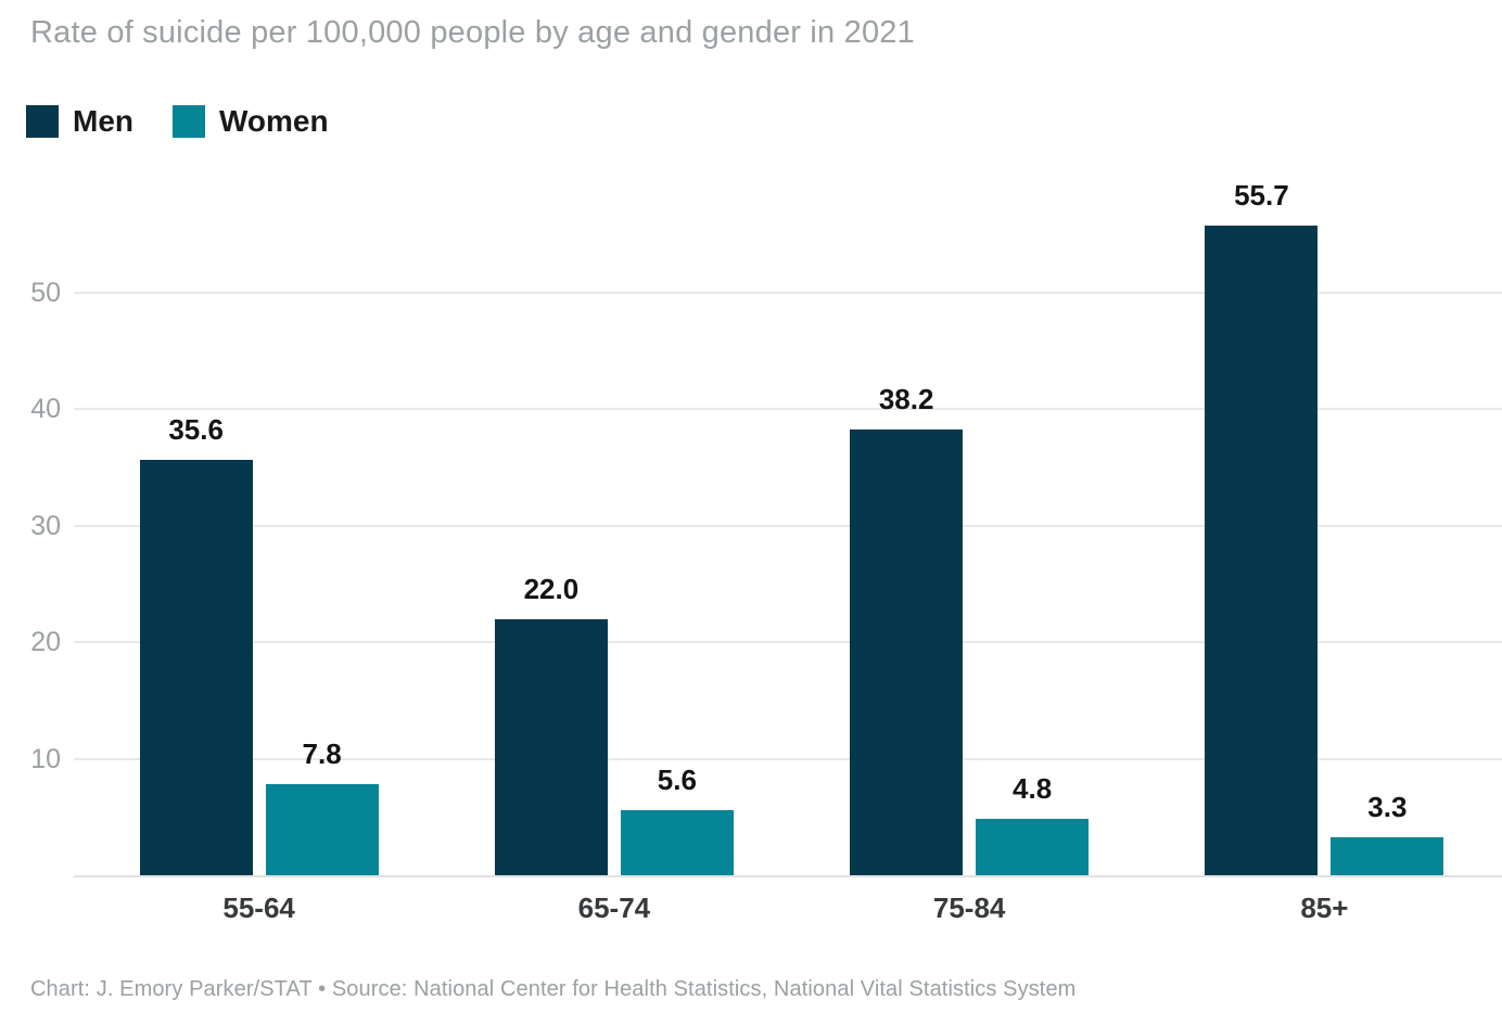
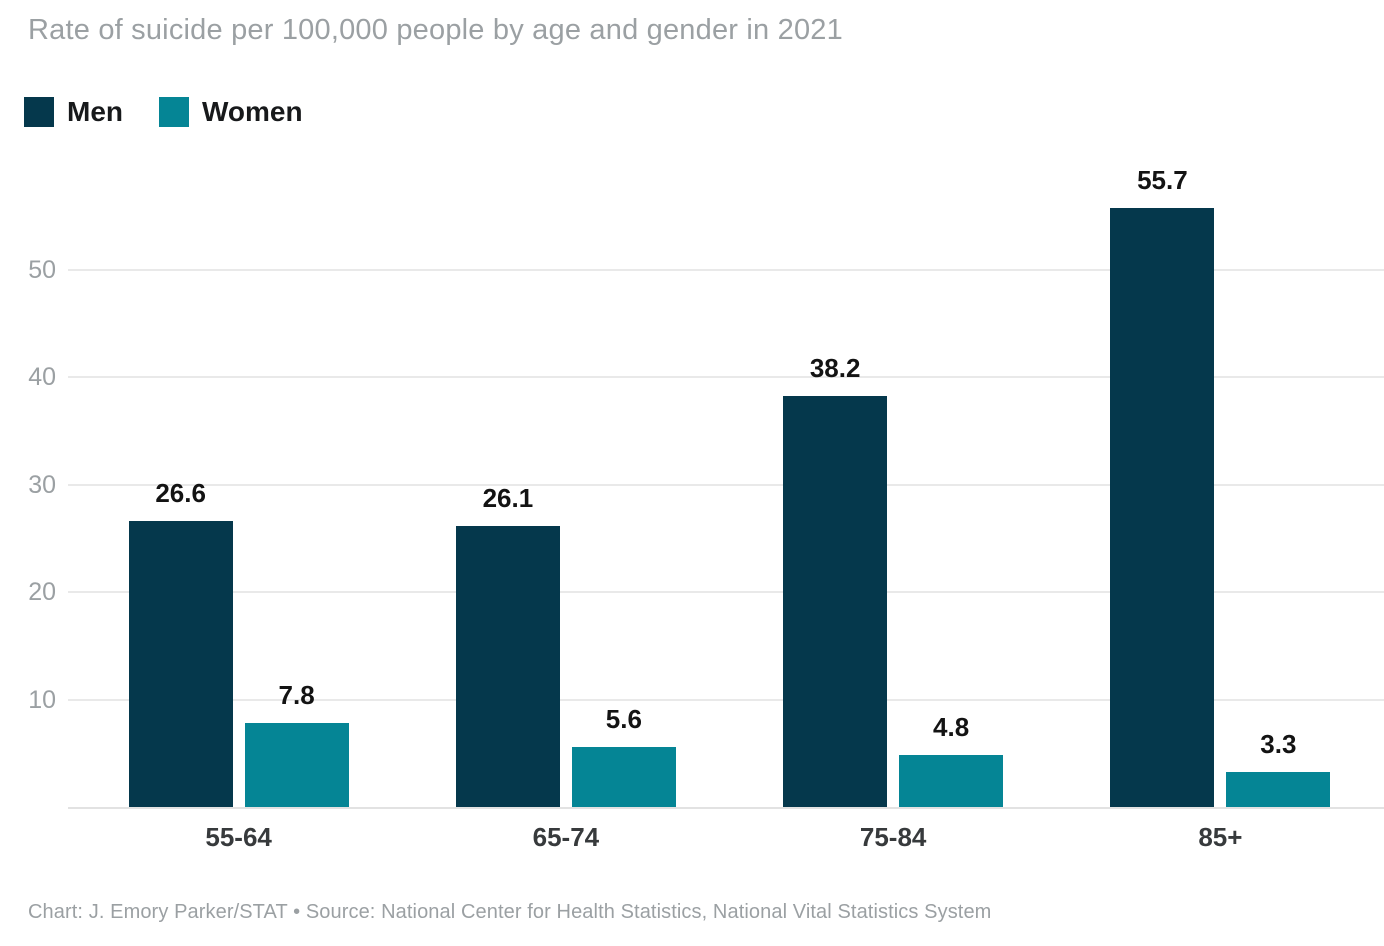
Men/55-64: 35.6 -> 26.6
Men/65-74: 22.0 -> 26.1
